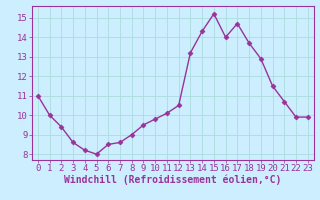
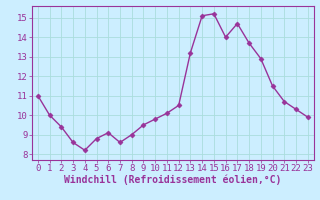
5: 8.0 -> 8.8
6: 8.5 -> 9.1
14: 14.3 -> 15.1
22: 9.9 -> 10.3
